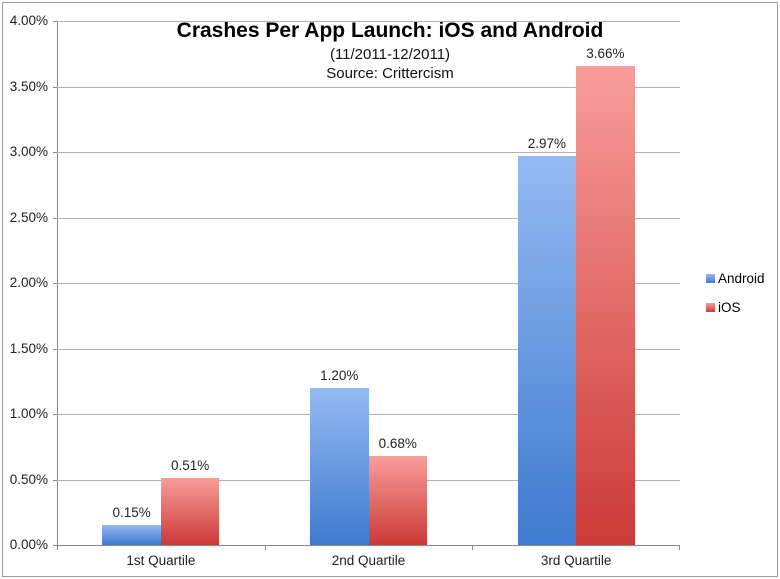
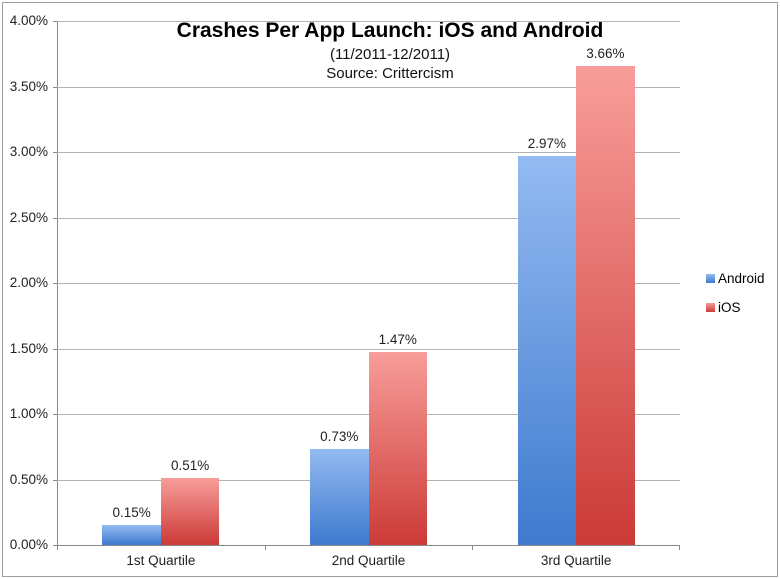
Android/2nd Quartile: 1.20% -> 0.73%
iOS/2nd Quartile: 0.68% -> 1.47%
